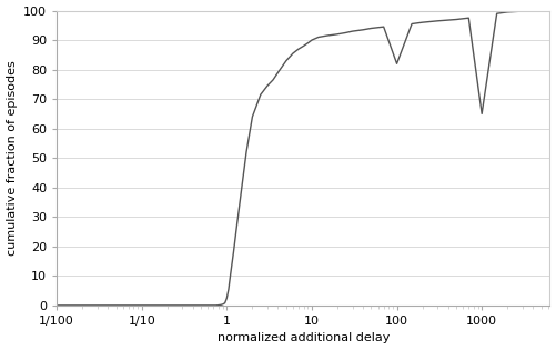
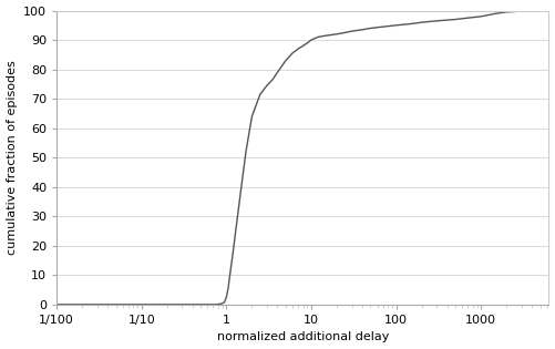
100: 82.0 -> 95.0
1000: 65.0 -> 98.0
